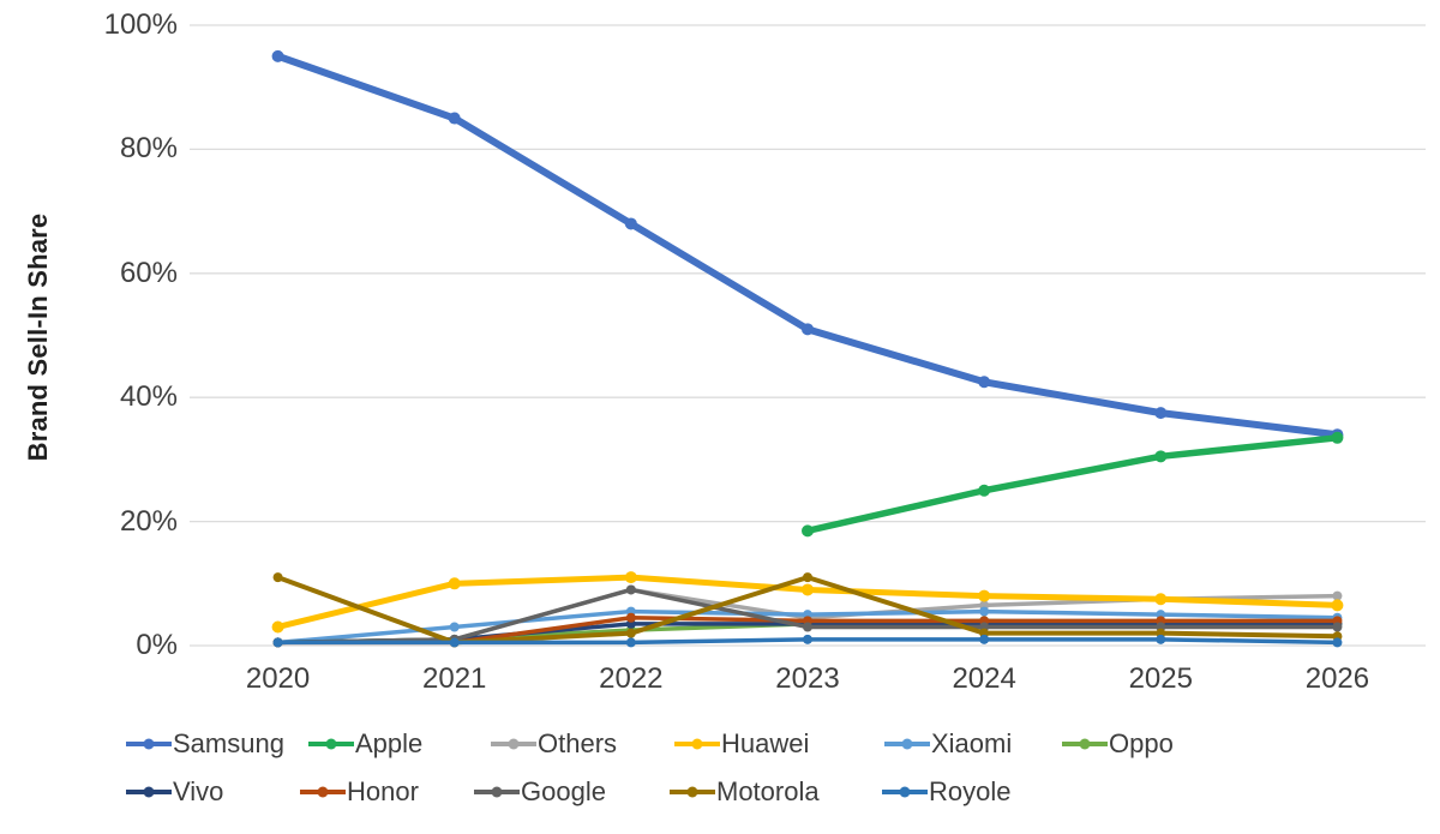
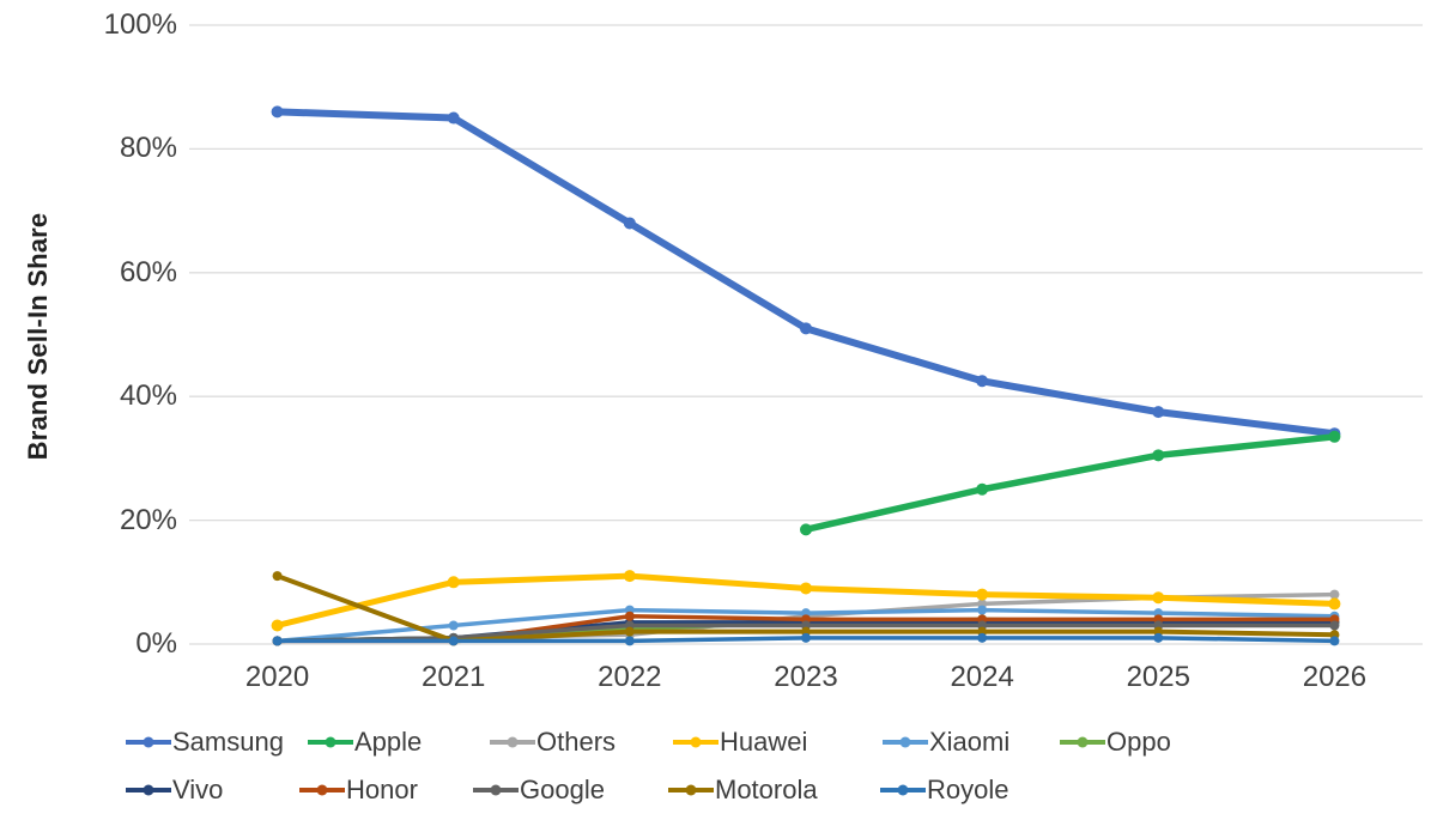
Samsung/2020: 95% -> 86%
Others/2022: 9% -> 2%
Google/2022: 9% -> 3%
Motorola/2023: 11% -> 2%
